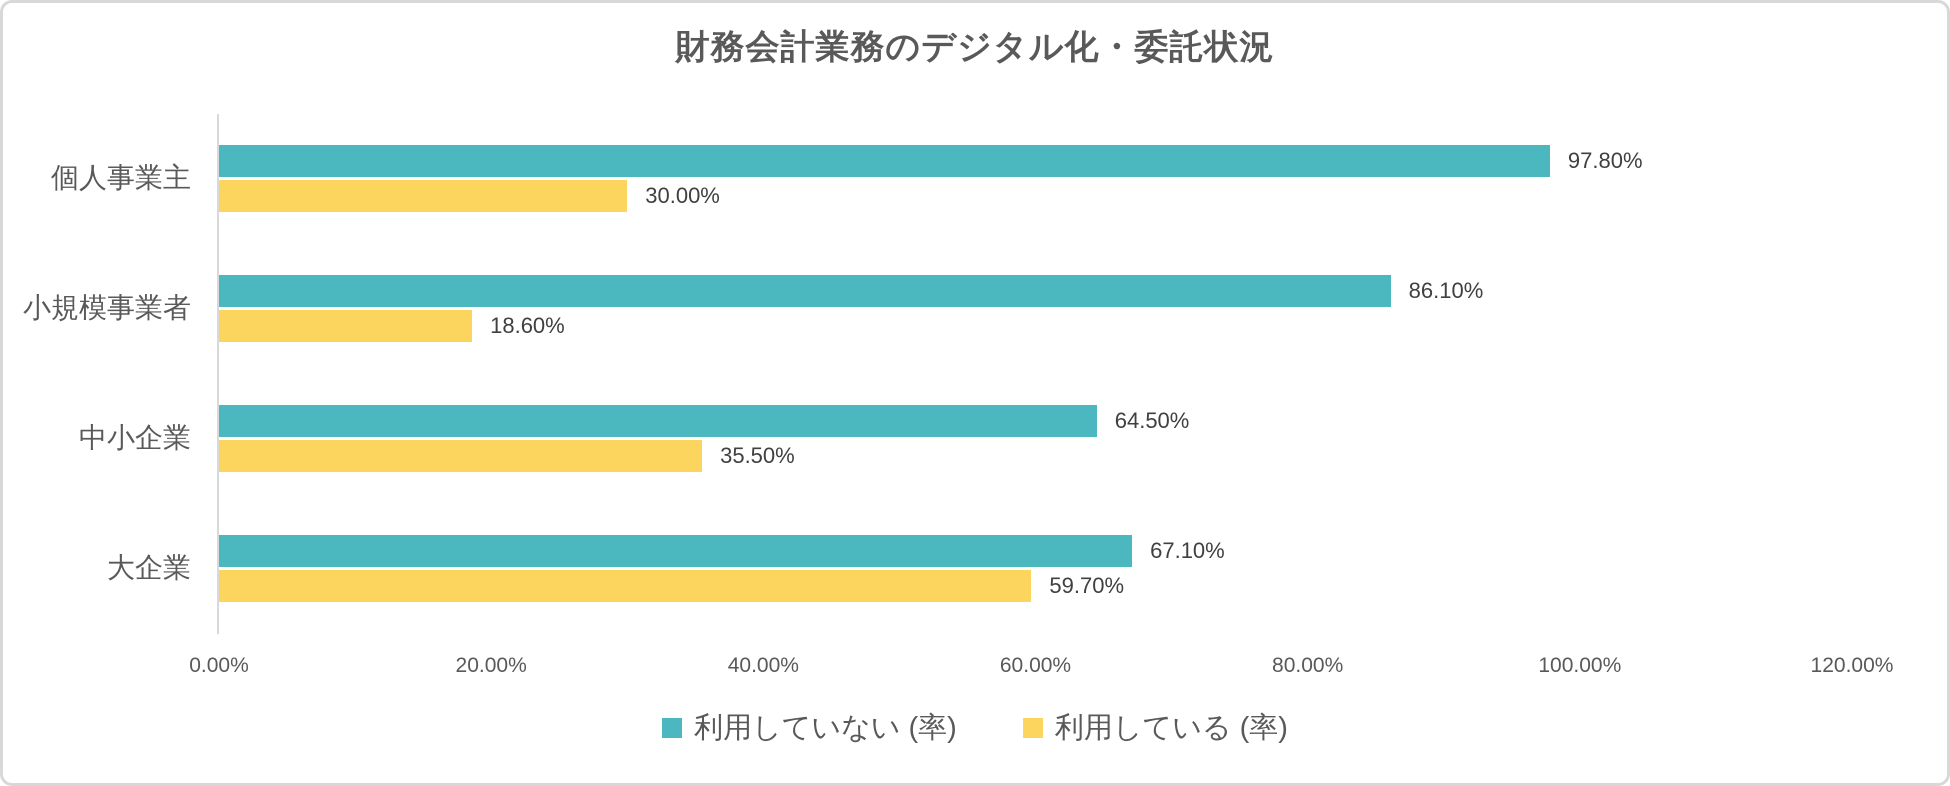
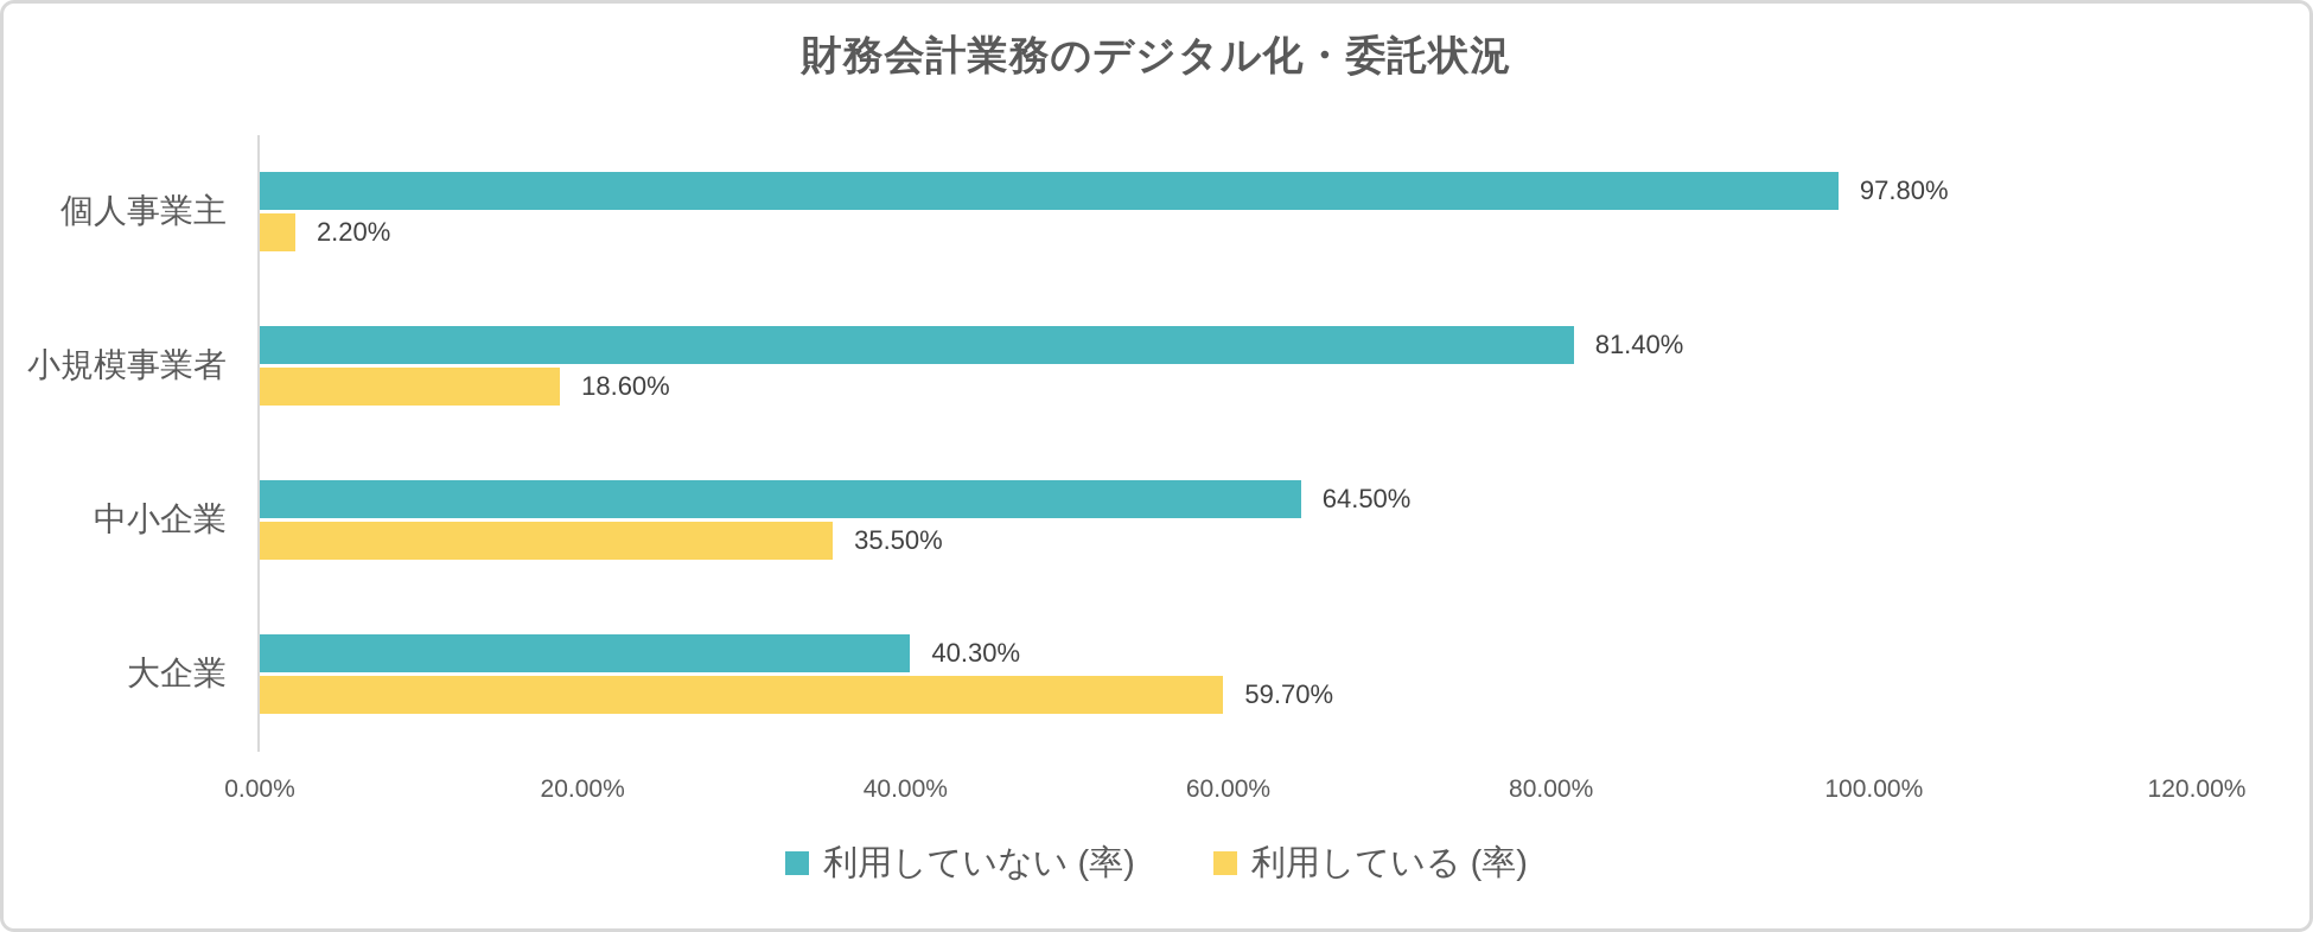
利用している (率)/個人事業主: 30.00% -> 2.20%
利用していない (率)/小規模事業者: 86.10% -> 81.40%
利用していない (率)/大企業: 67.10% -> 40.30%
